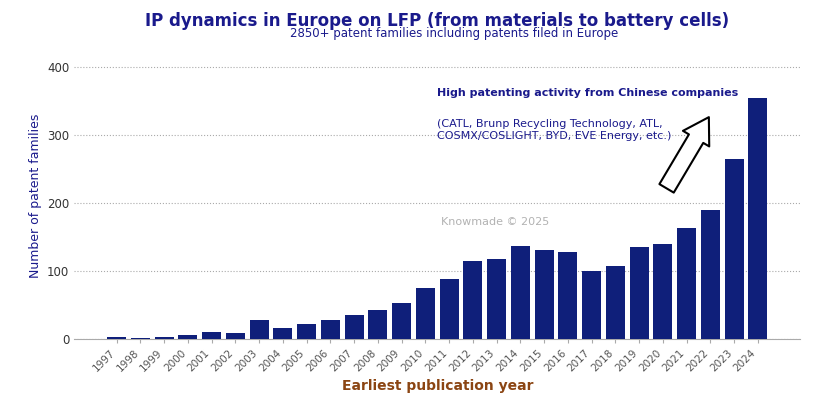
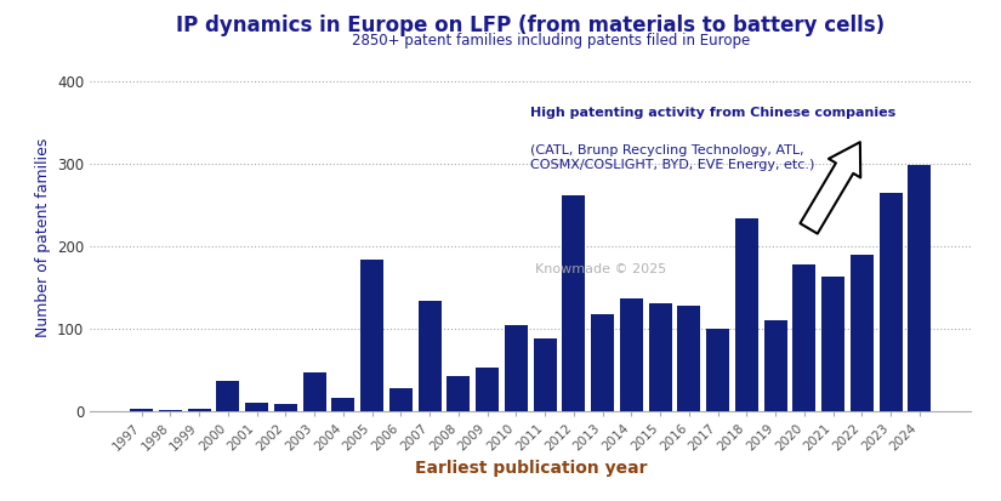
2000: 5 -> 36
2003: 27 -> 46
2005: 22 -> 184
2007: 35 -> 134
2010: 75 -> 104
2012: 115 -> 262
2018: 107 -> 234
2019: 135 -> 110
2020: 140 -> 178
2024: 355 -> 298
